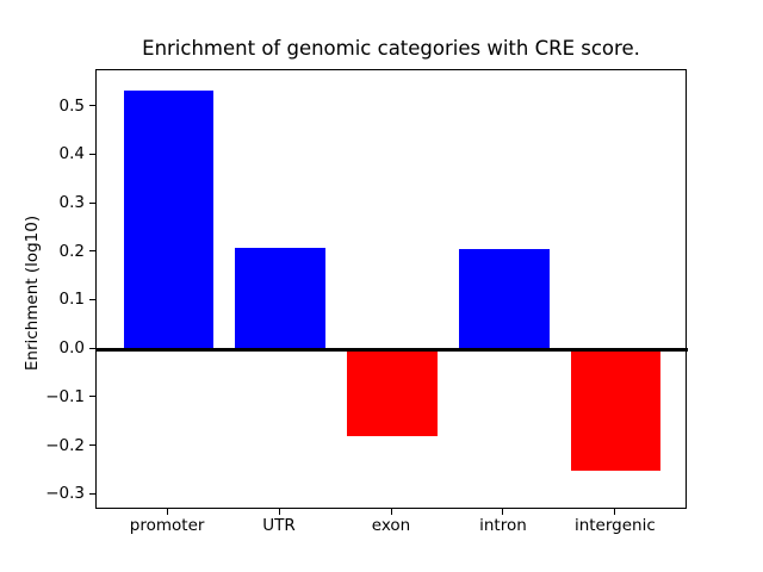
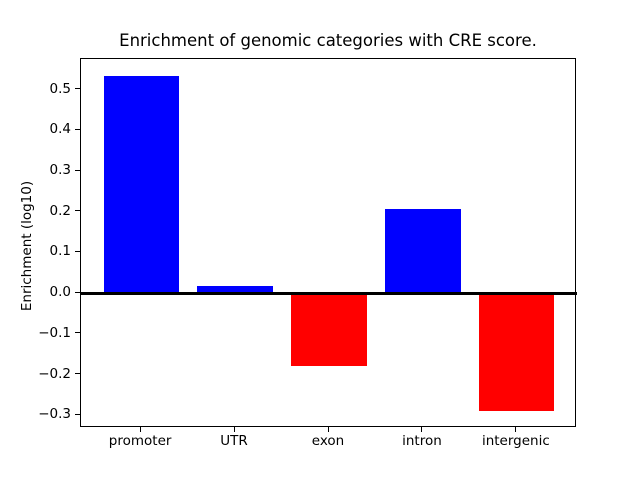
UTR: 0.21 -> 0.02
intergenic: -0.25 -> -0.29
